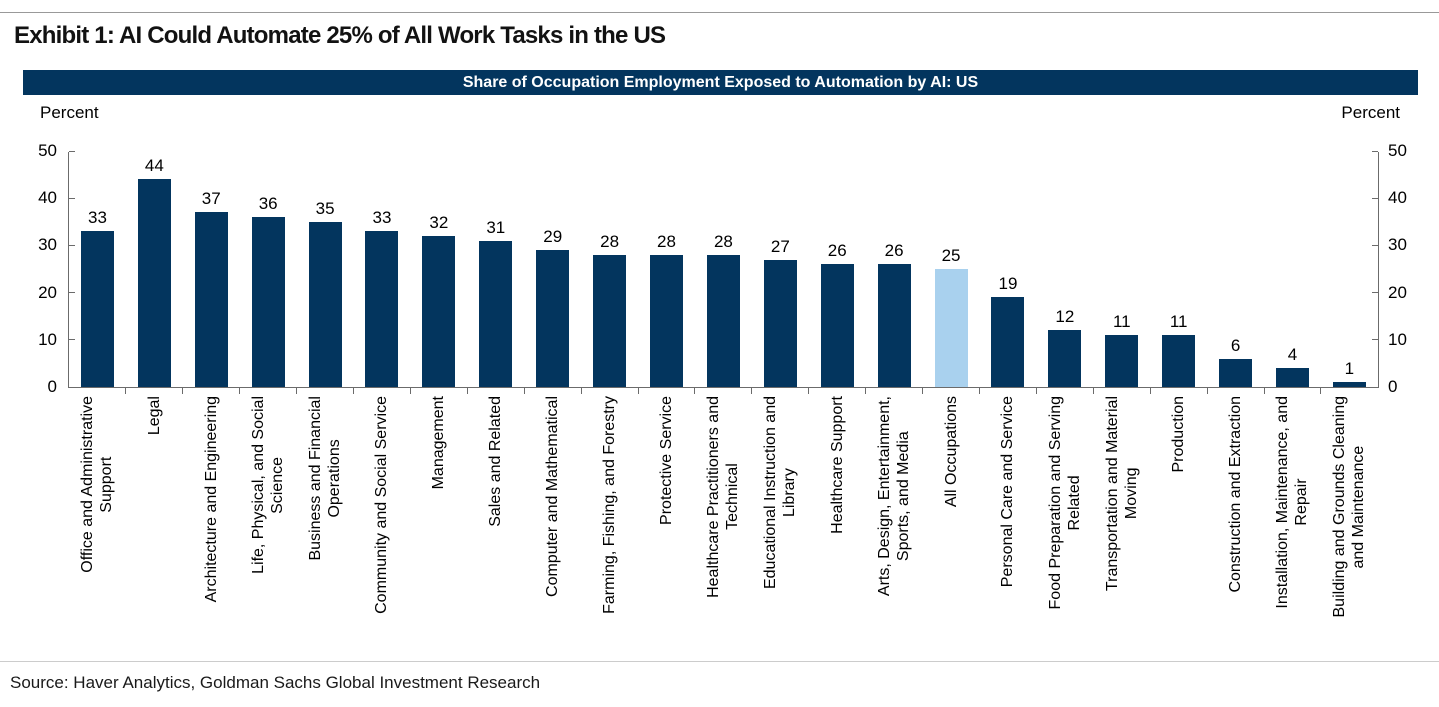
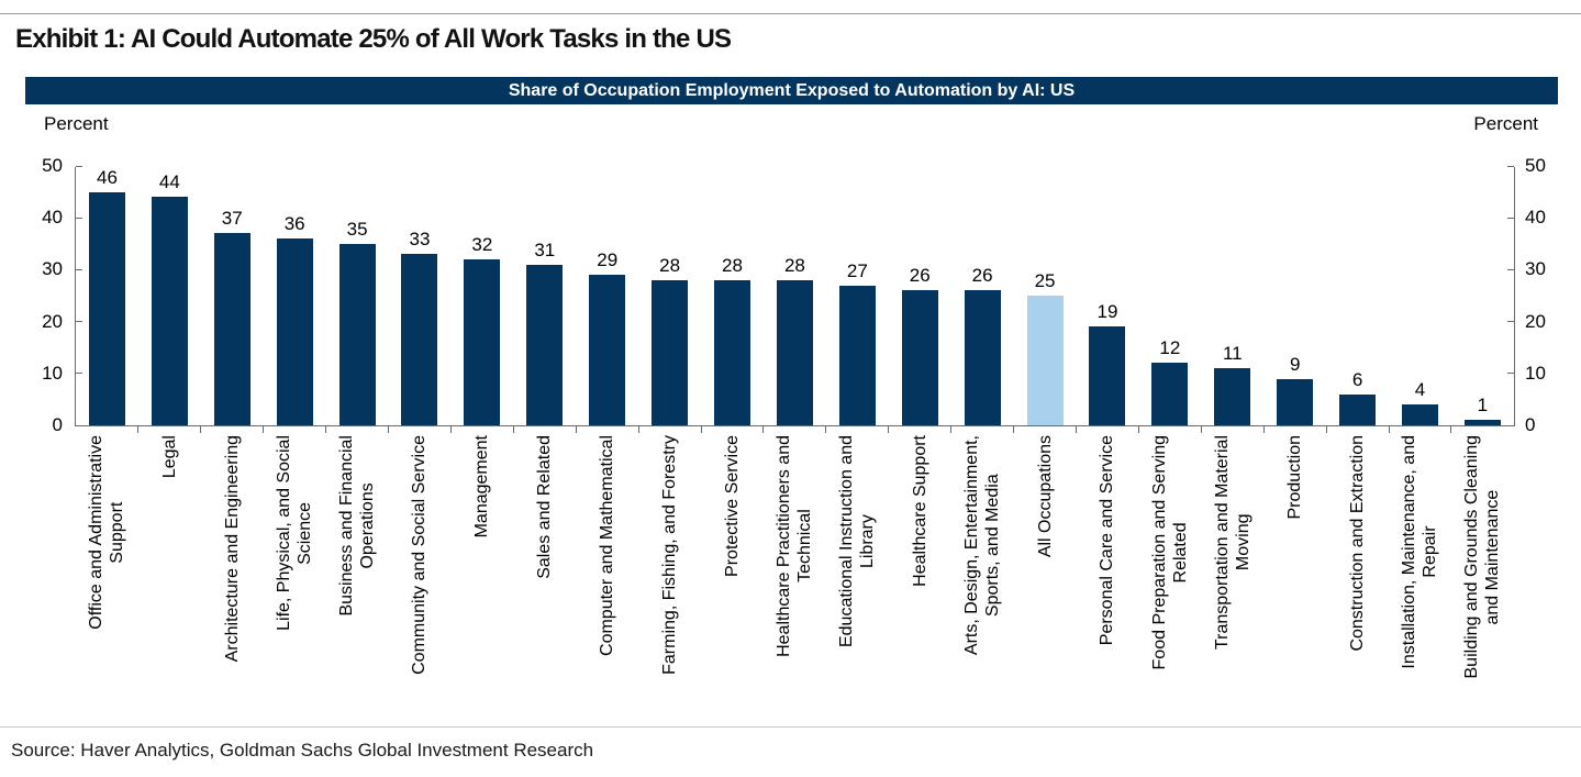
Office and Administrative Support: 33 -> 46
Production: 11 -> 9
